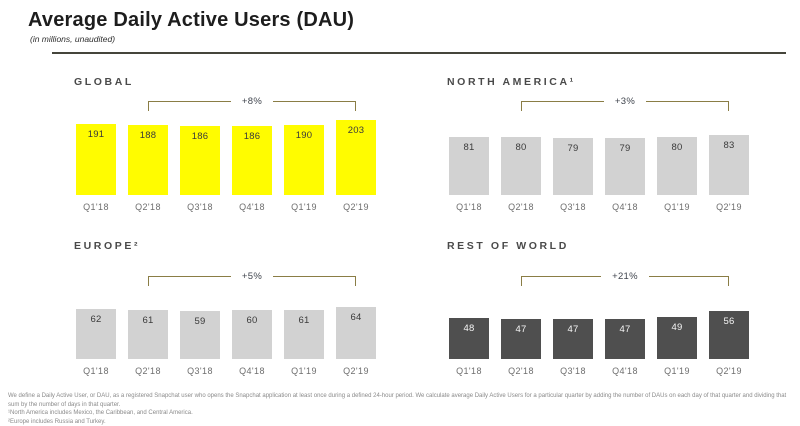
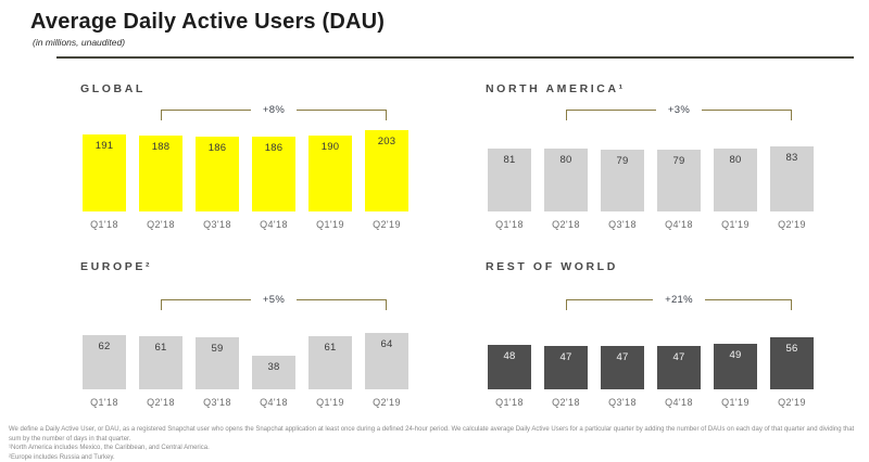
EUROPE²/Q4'18: 60 -> 38
